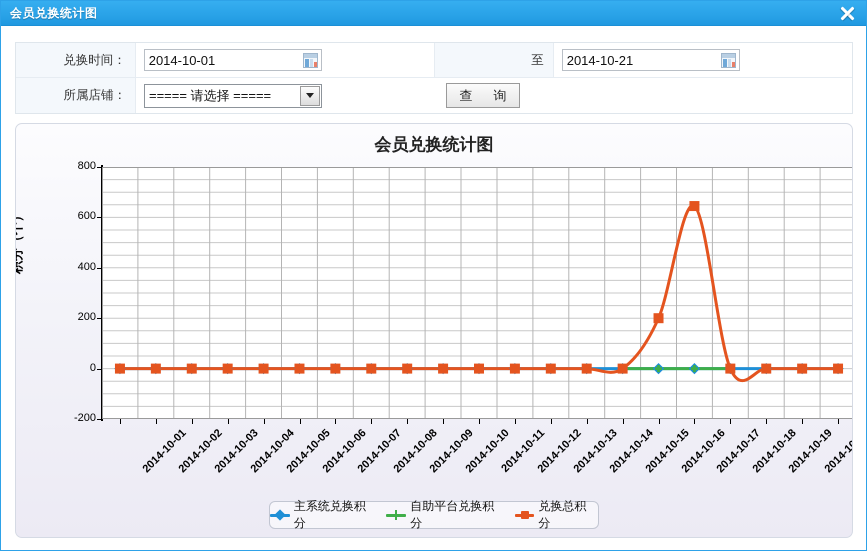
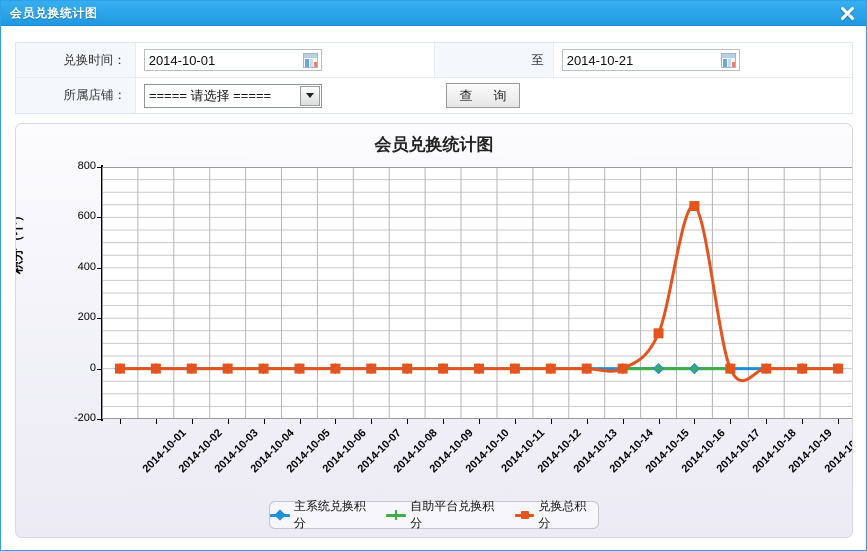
兑换总积分/2014-10-16: 200 -> 140
